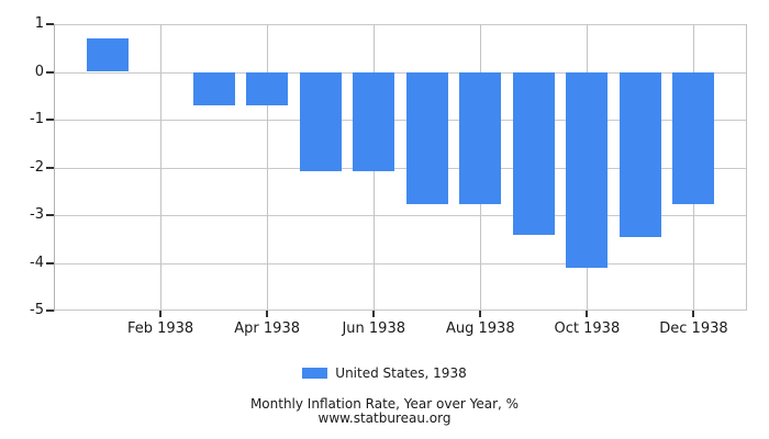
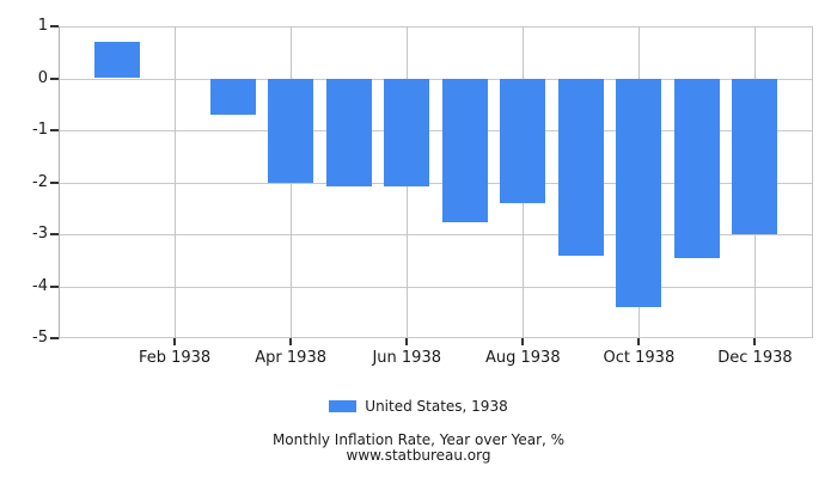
Apr 1938: -0.7 -> -2.0
Aug 1938: -2.8 -> -2.4
Oct 1938: -4.1 -> -4.4
Dec 1938: -2.8 -> -3.0
